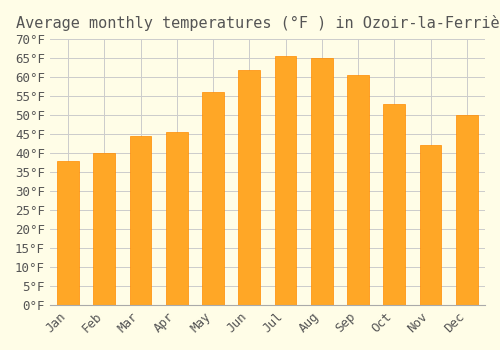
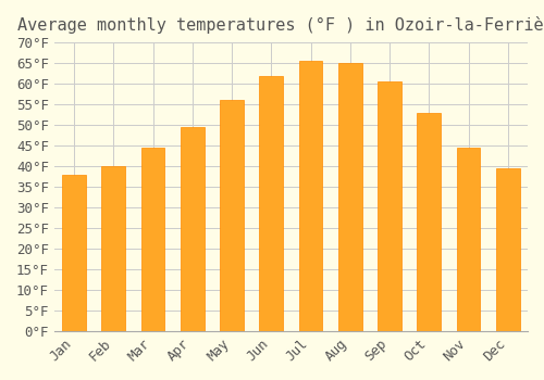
Apr: 45.5°F -> 49.5°F
Nov: 42.0°F -> 44.5°F
Dec: 50.0°F -> 39.5°F
